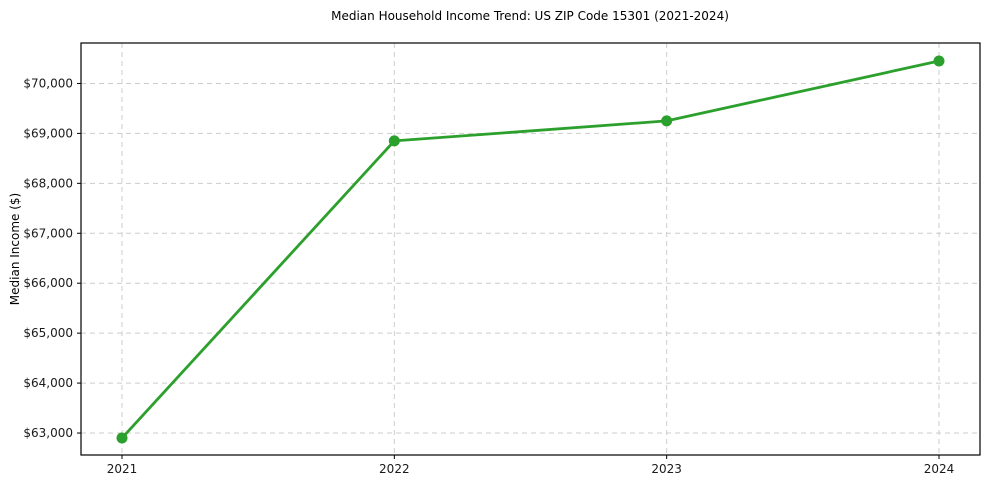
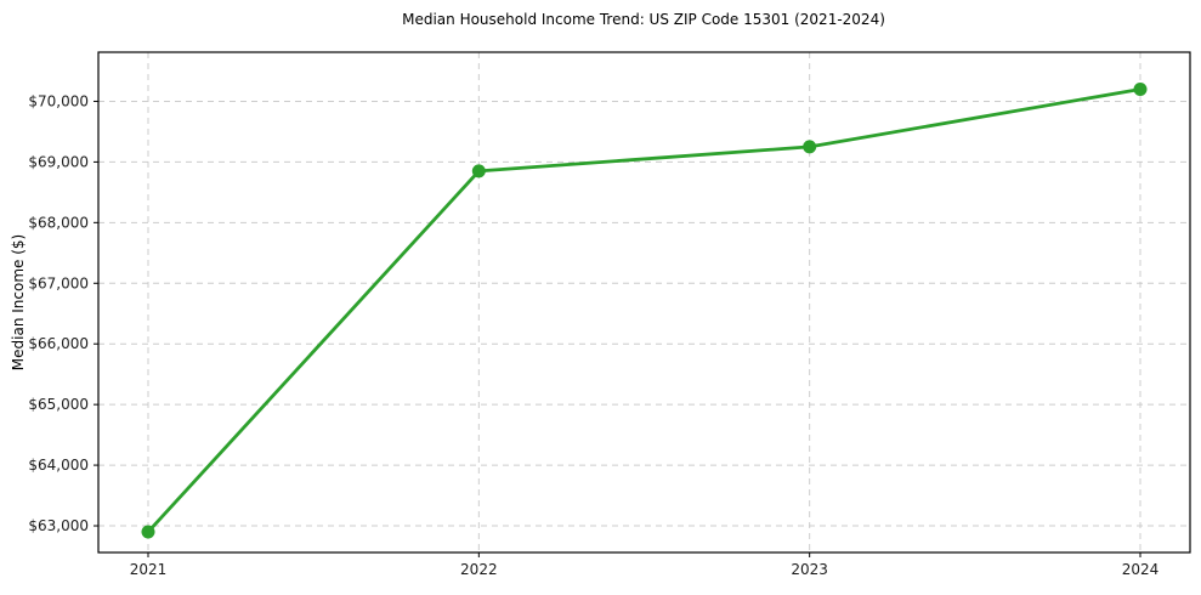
2024: $70400 -> $70200
